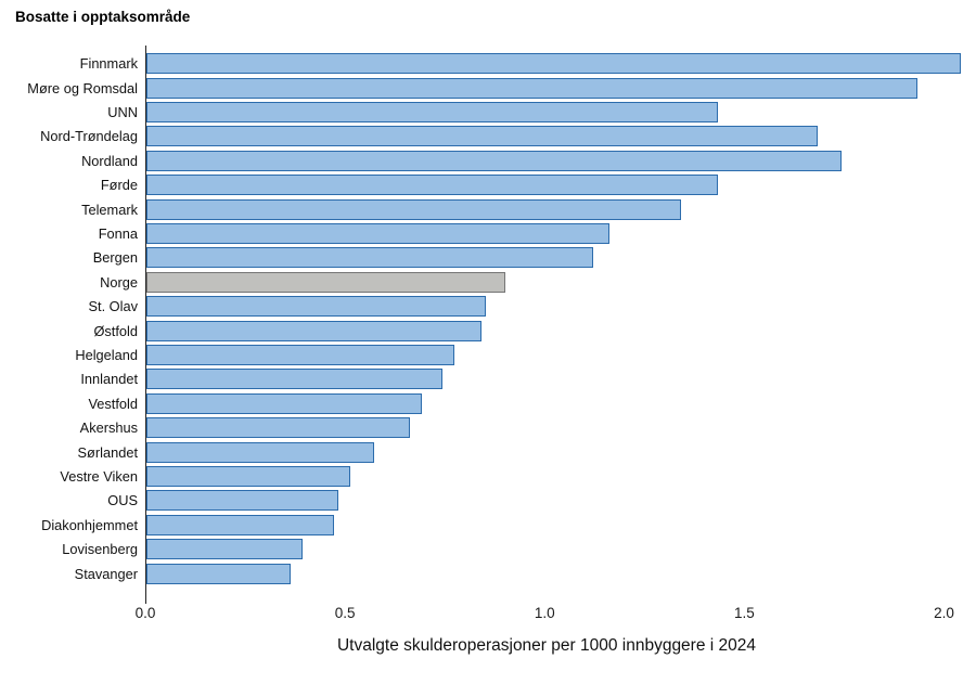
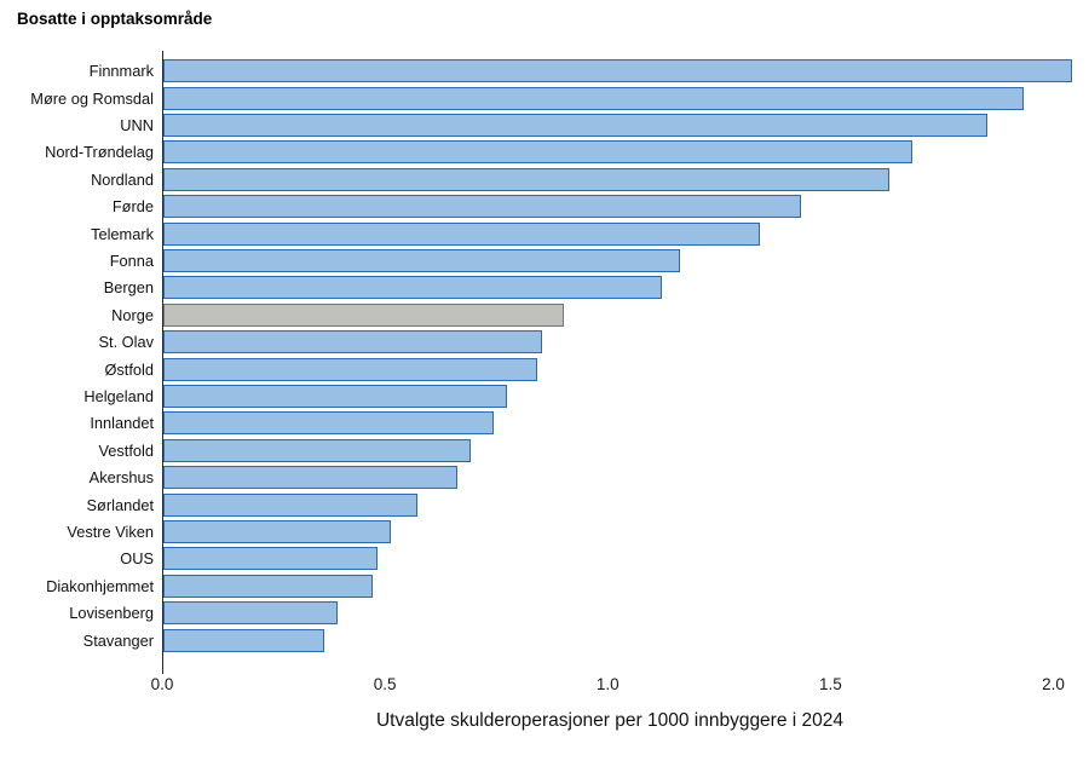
UNN: 1.43 -> 1.85
Nordland: 1.74 -> 1.63
